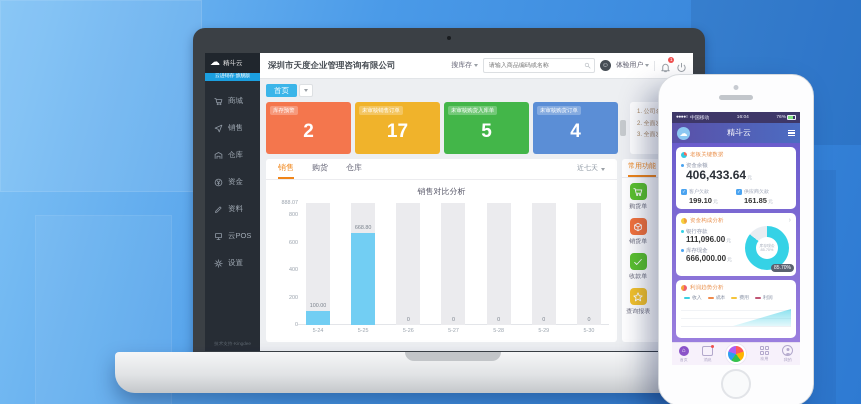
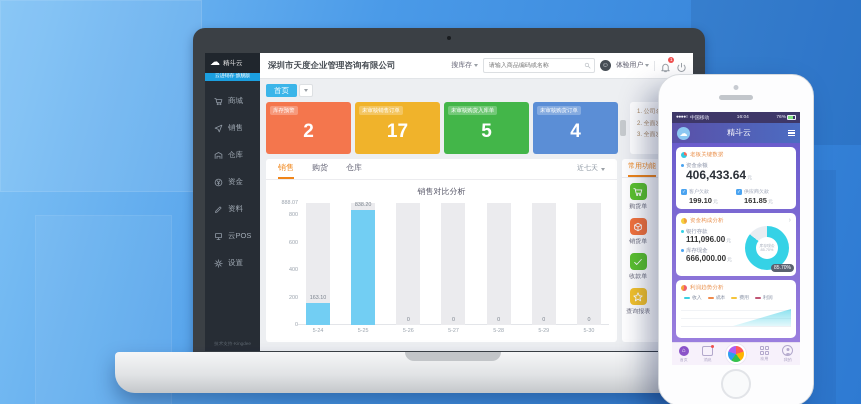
销售对比分析/5-24: 100.00 -> 163.10
销售对比分析/5-25: 668.80 -> 838.20
